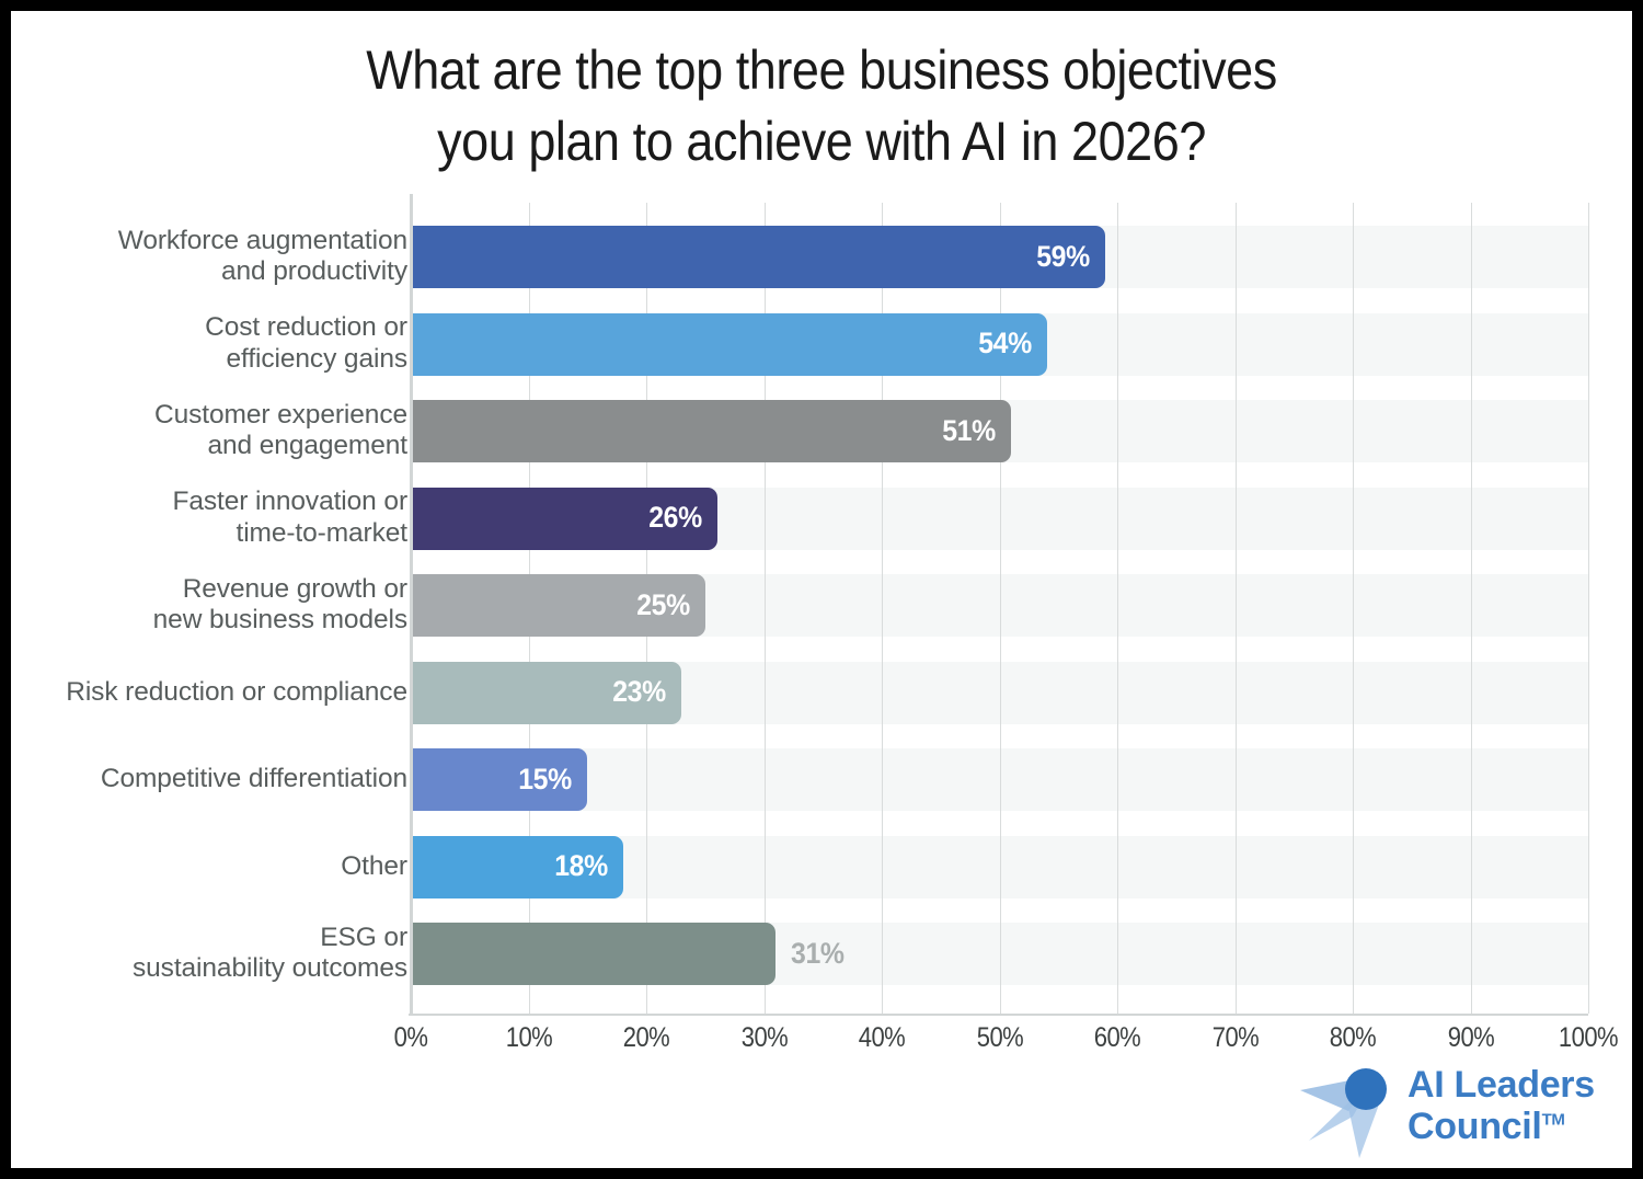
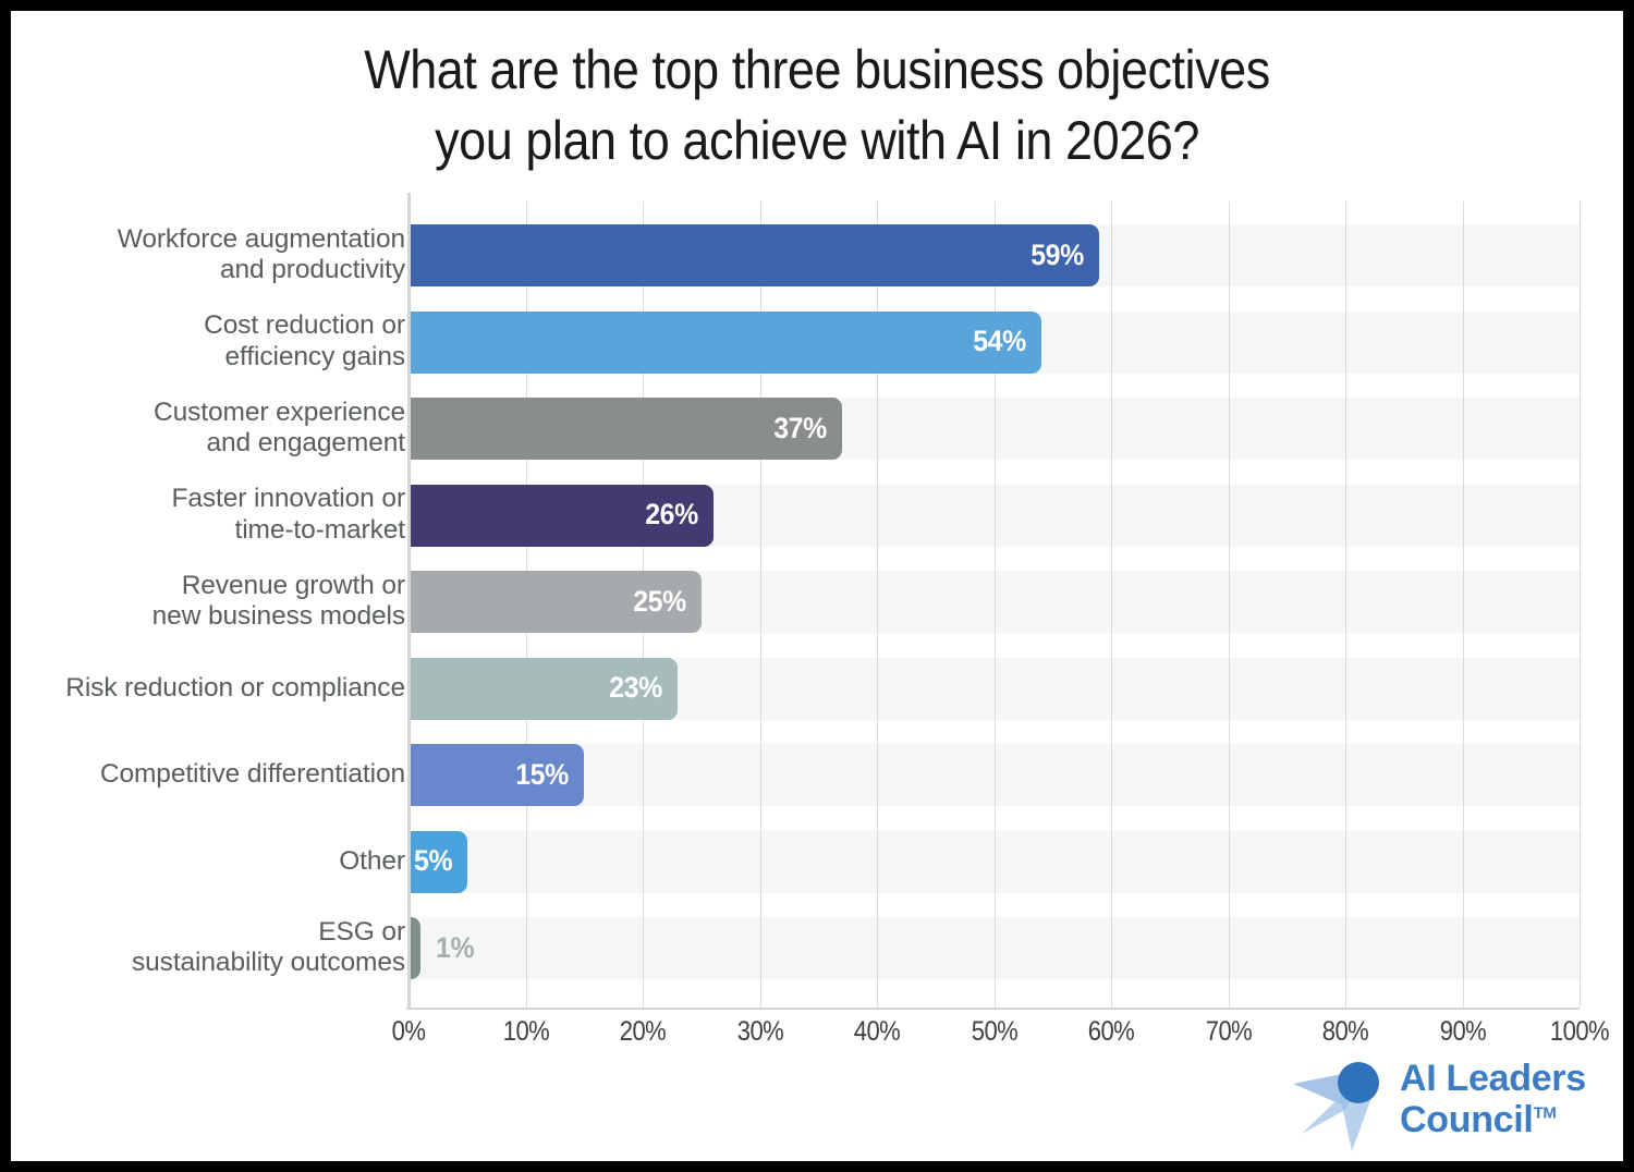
Customer experience and engagement: 51% -> 37%
Other: 18% -> 5%
ESG or sustainability outcomes: 31% -> 1%
